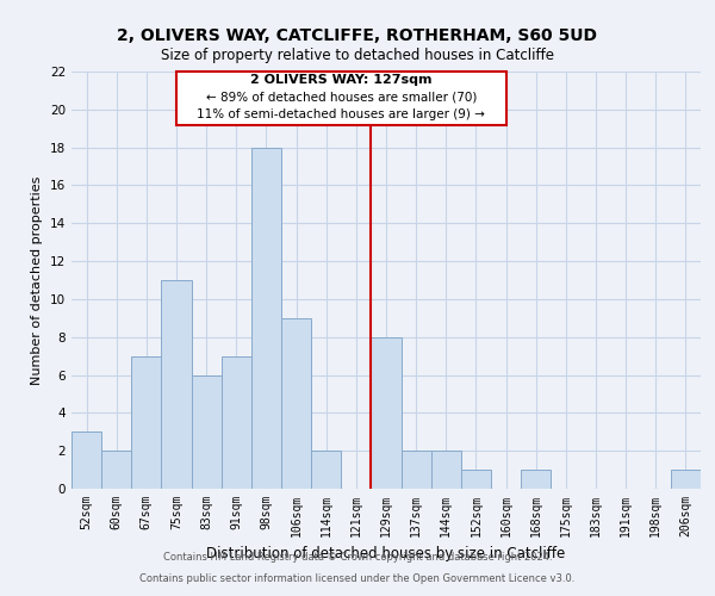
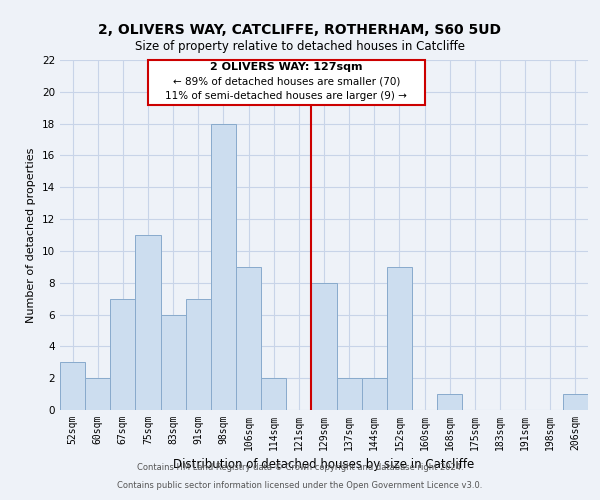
152sqm: 1 -> 9
